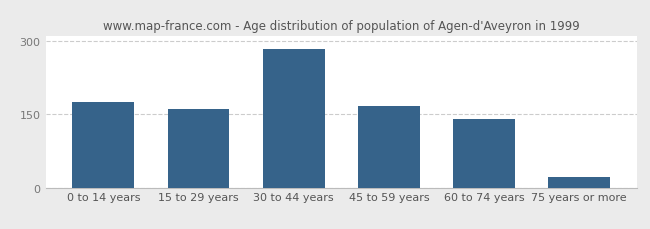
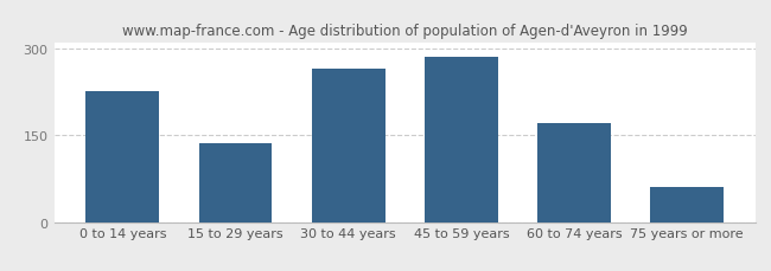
0 to 14 years: 175 -> 225
15 to 29 years: 160 -> 135
30 to 44 years: 283 -> 265
45 to 59 years: 166 -> 285
60 to 74 years: 141 -> 170
75 years or more: 21 -> 60
